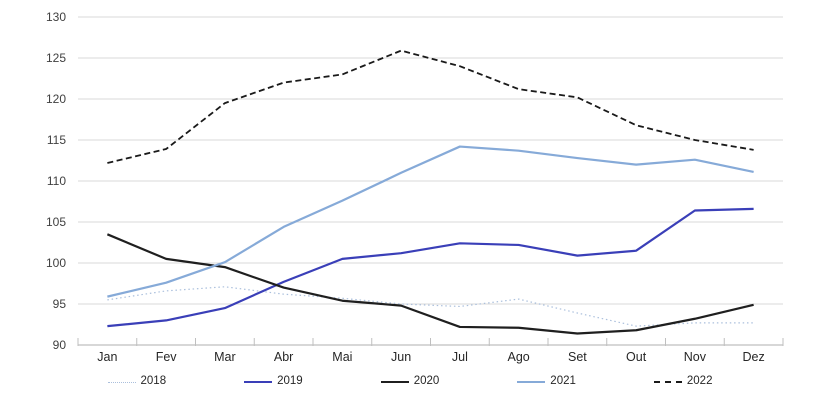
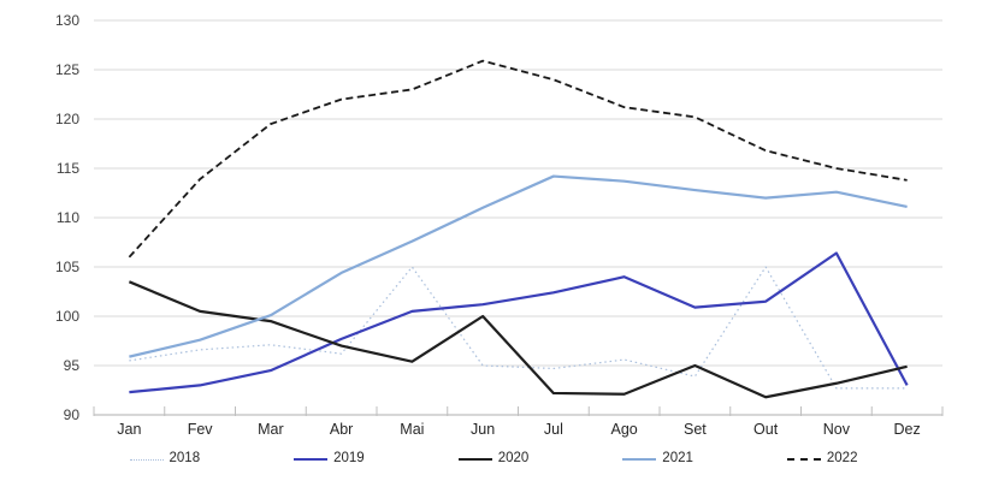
2022/Jan: 112 -> 106
2018/Mai: 96 -> 105
2020/Jun: 95 -> 100
2019/Ago: 102 -> 104
2020/Set: 91 -> 95
2018/Out: 92 -> 105
2019/Dez: 107 -> 93
